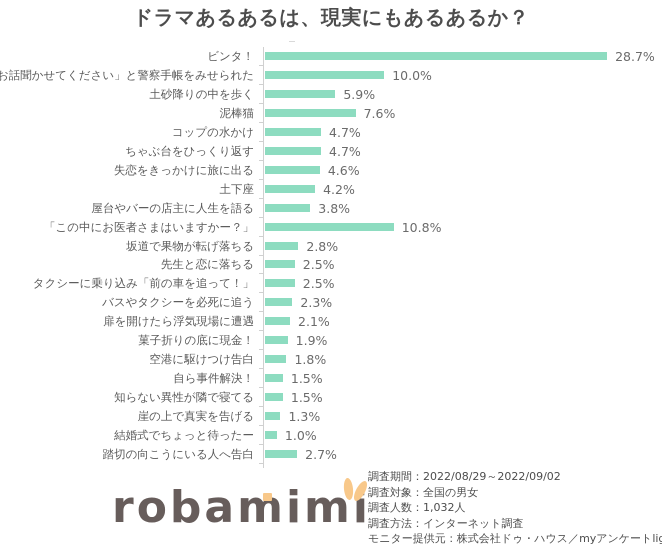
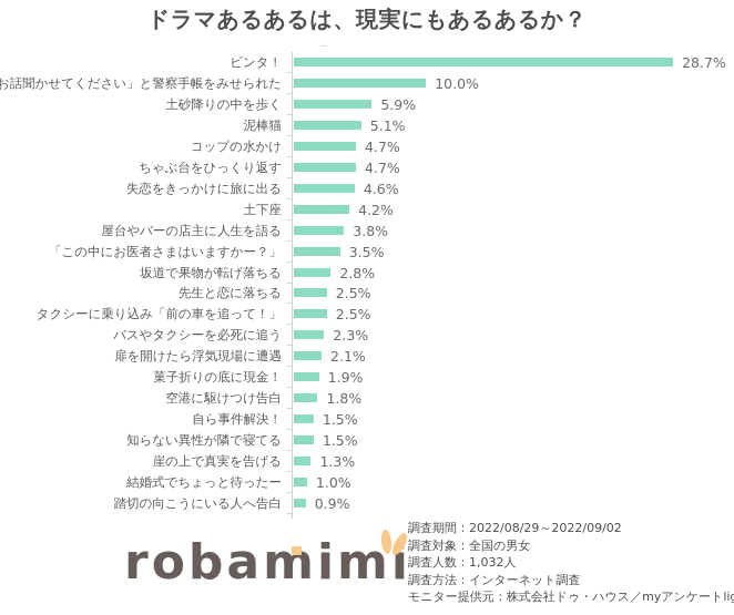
泥棒猫: 7.6% -> 5.1%
「この中にお医者さまはいますかー？」: 10.8% -> 3.5%
踏切の向こうにいる人へ告白: 2.7% -> 0.9%
